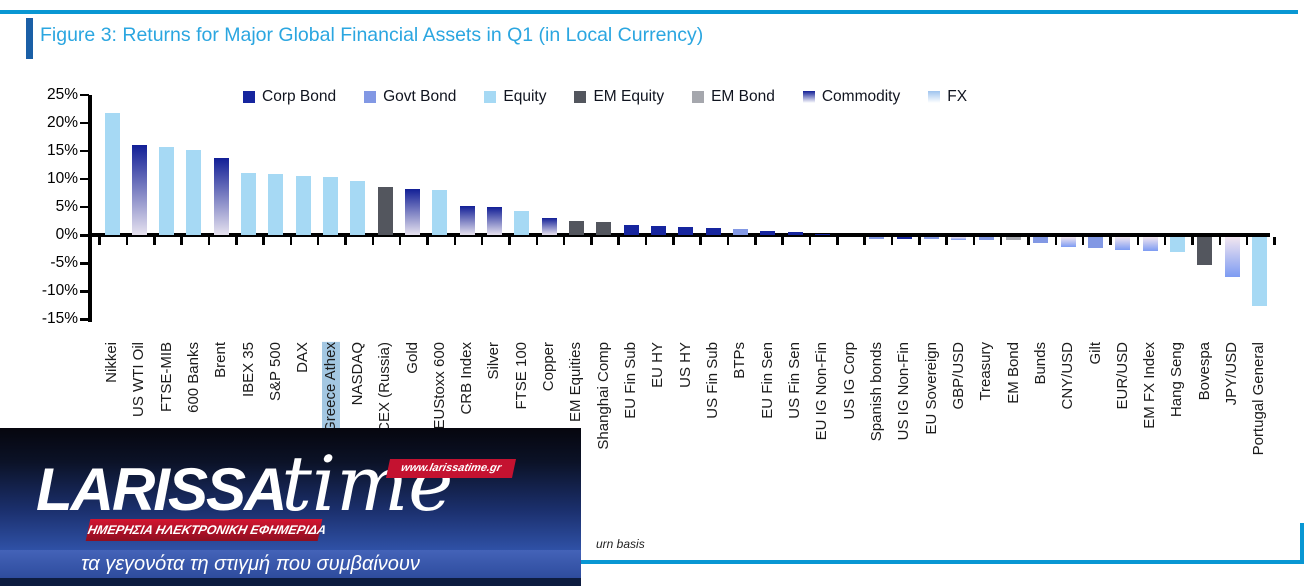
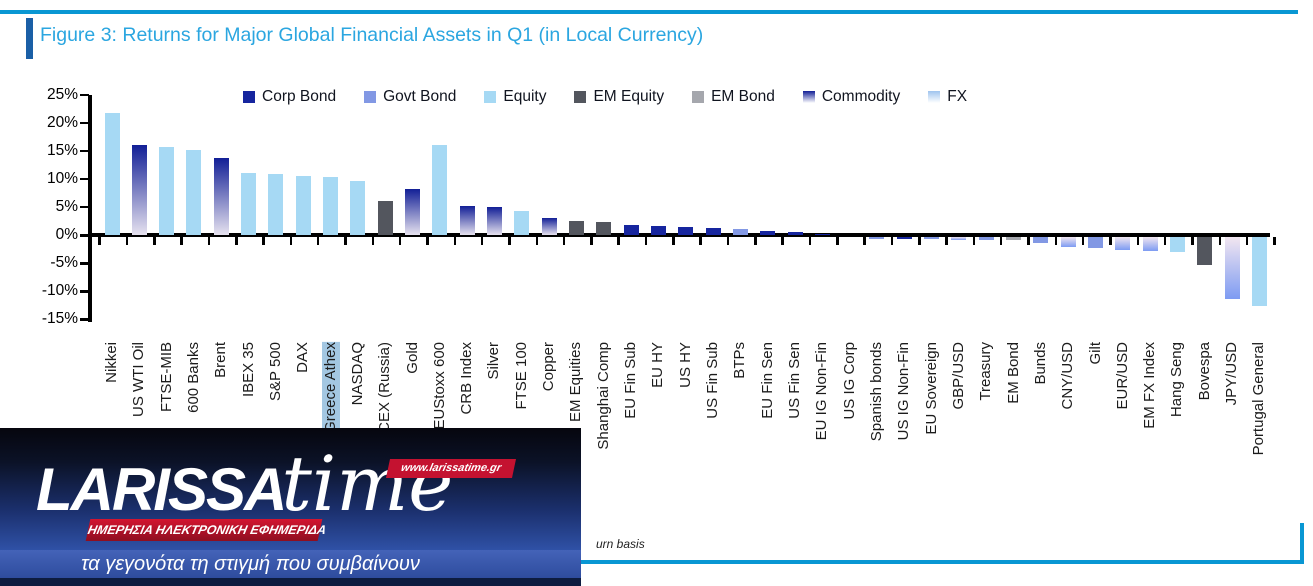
MICEX (Russia): 9% -> 6%
EUStoxx 600: 8% -> 16%
JPY/USD: -7% -> -11%
